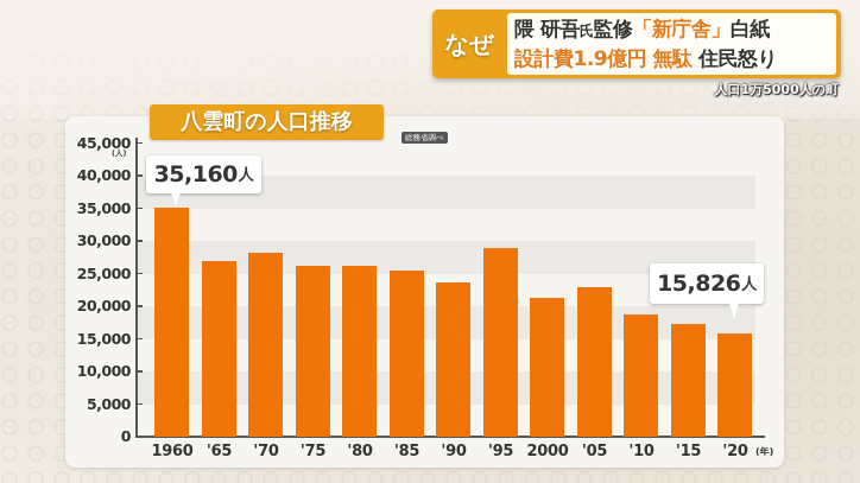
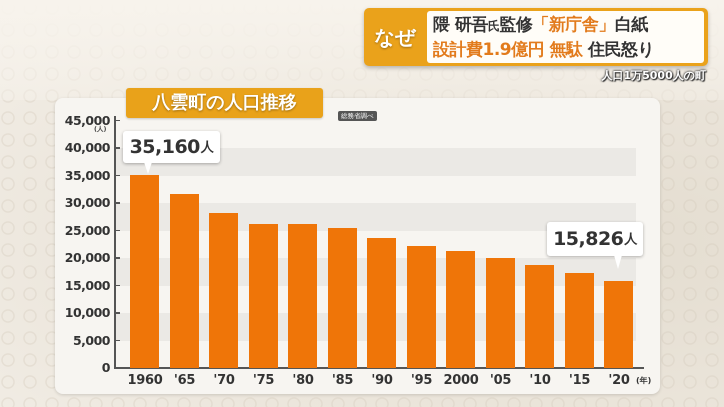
'65: 27000 -> 32000
'95: 29000 -> 22000
'05: 23000 -> 20000
